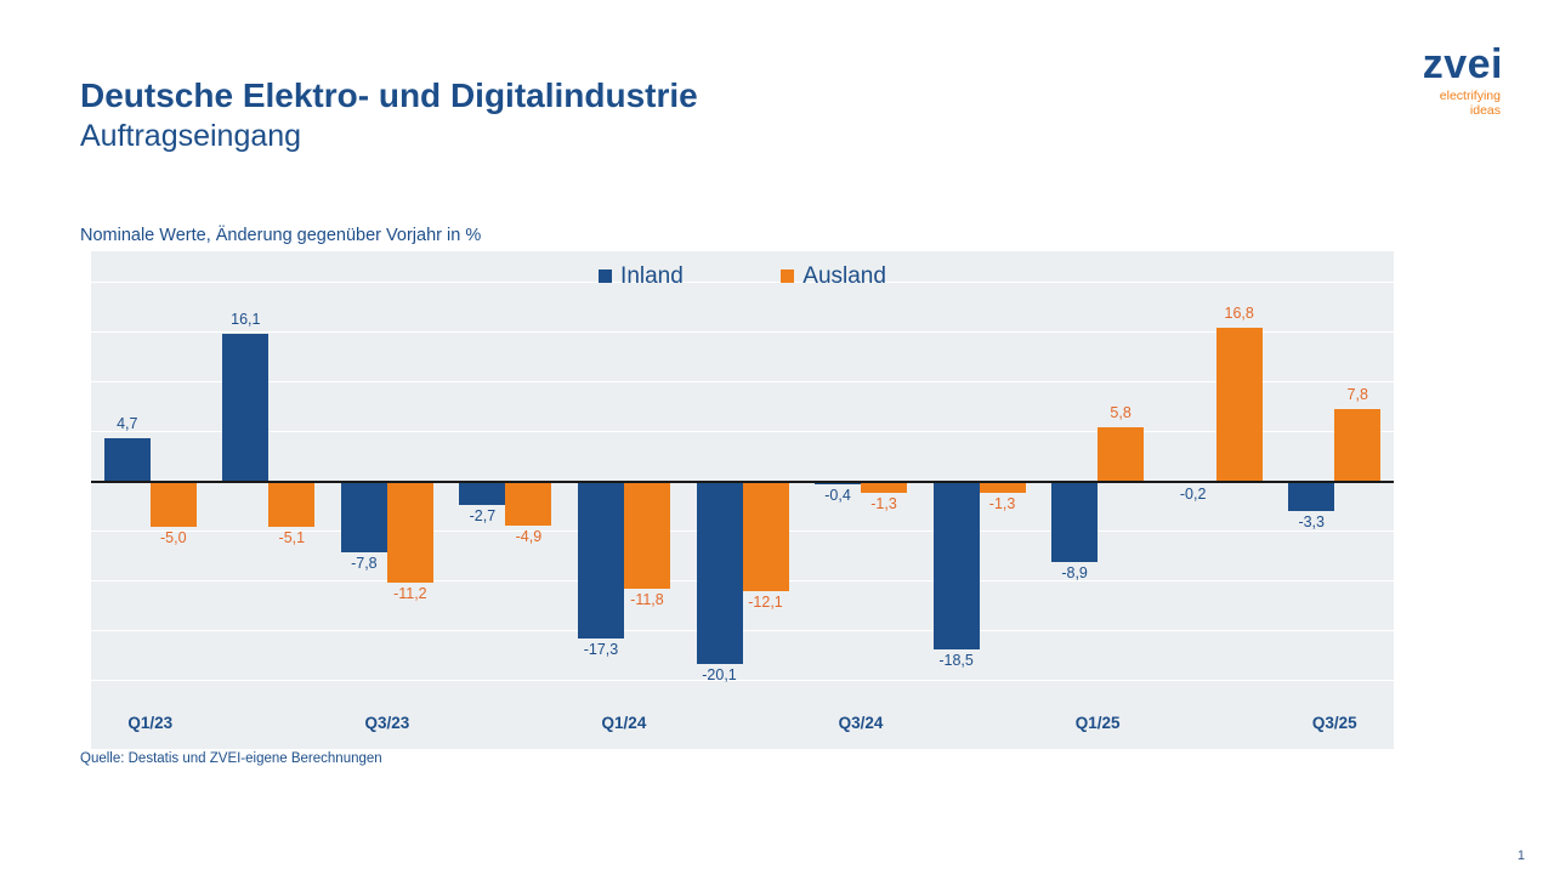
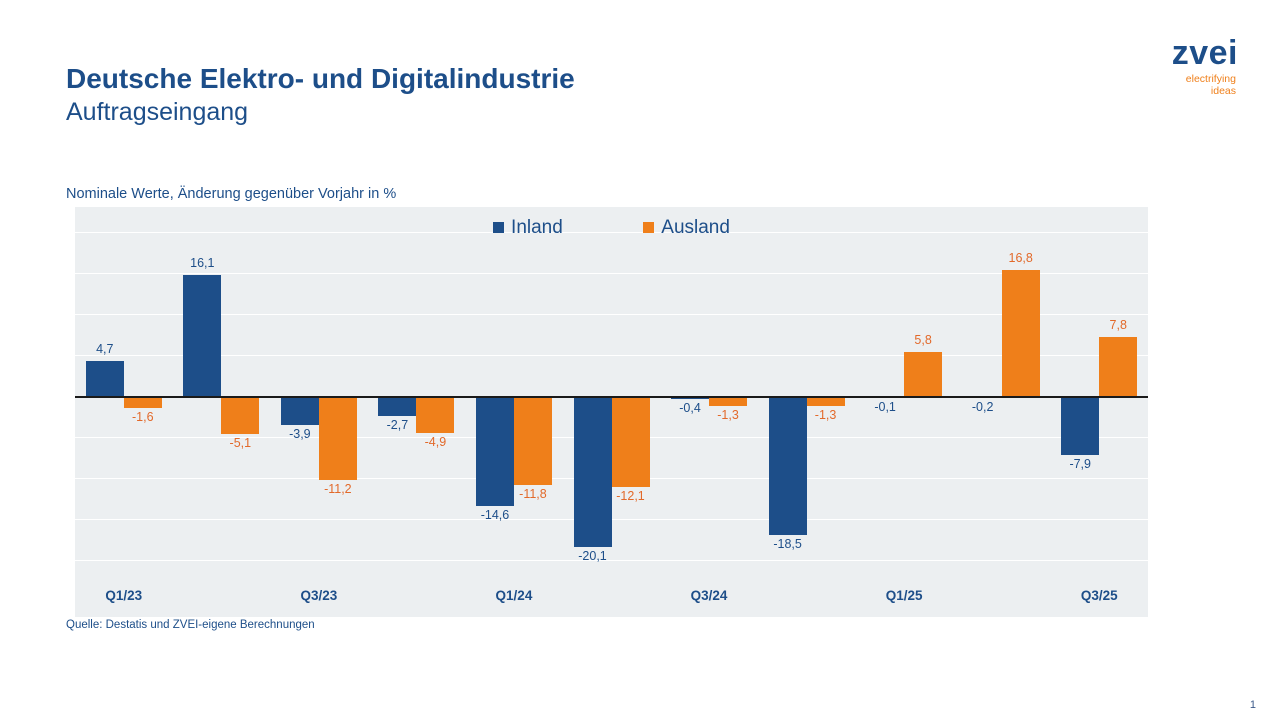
Ausland/Q1/23: -5,0 -> -1,6
Inland/Q3/23: -7,8 -> -3,9
Inland/Q1/24: -17,3 -> -14,6
Inland/Q1/25: -8,9 -> -0,1
Inland/Q3/25: -3,3 -> -7,9
